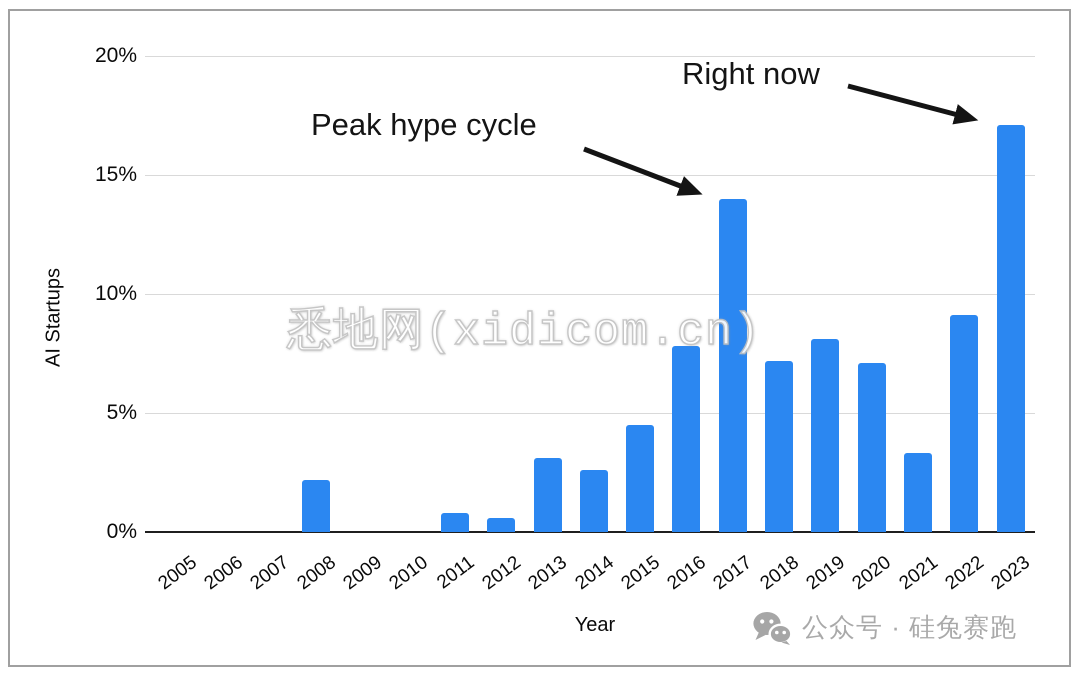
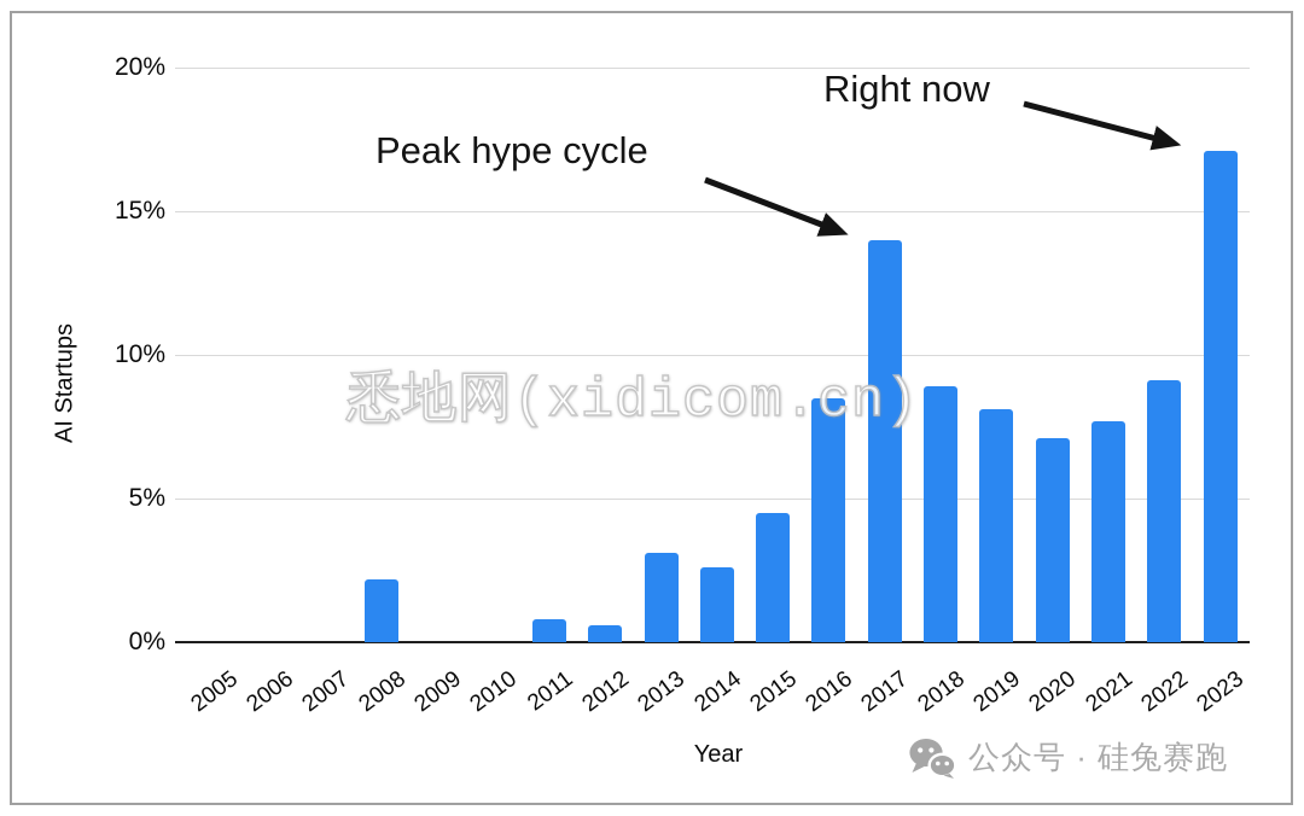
2016: 7.8% -> 8.5%
2018: 7.2% -> 8.9%
2021: 3.3% -> 7.7%
